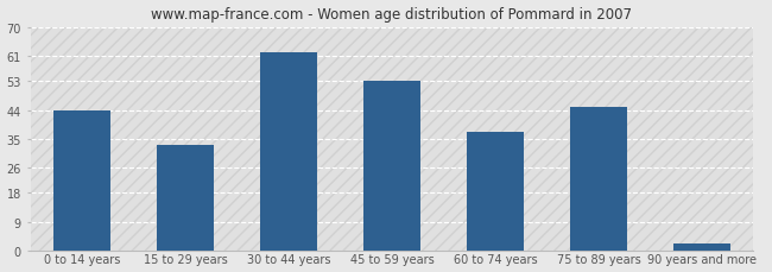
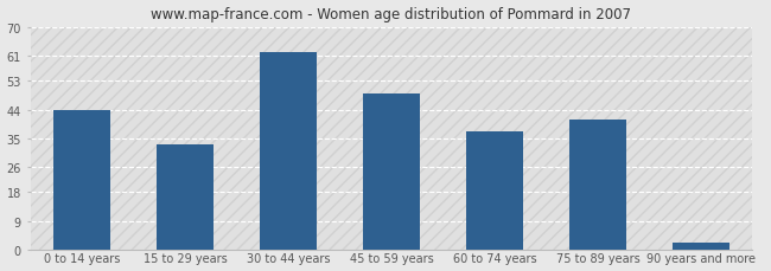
45 to 59 years: 53 -> 49
75 to 89 years: 45 -> 41
